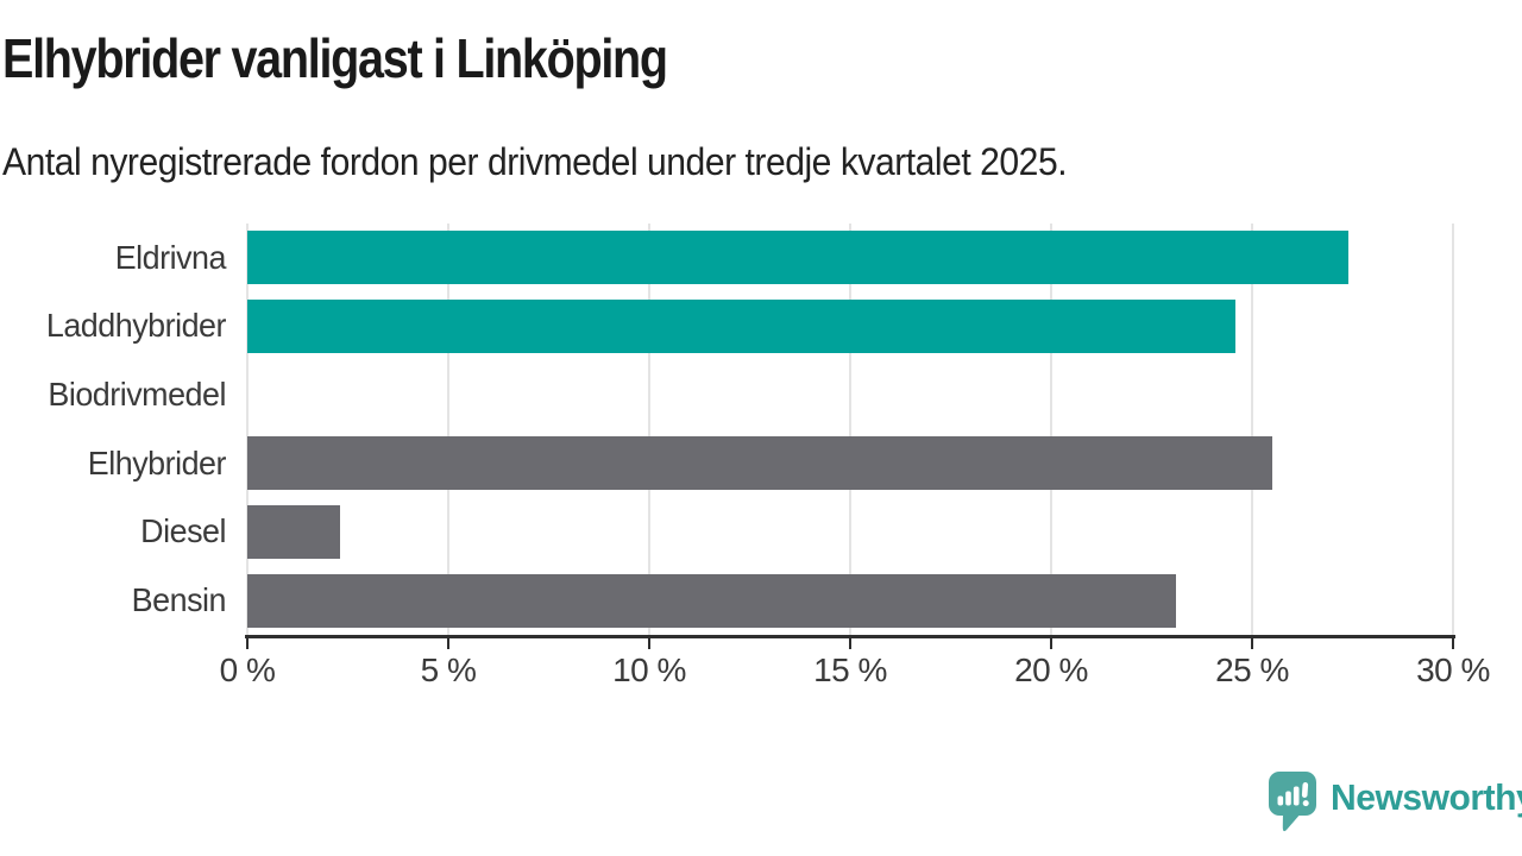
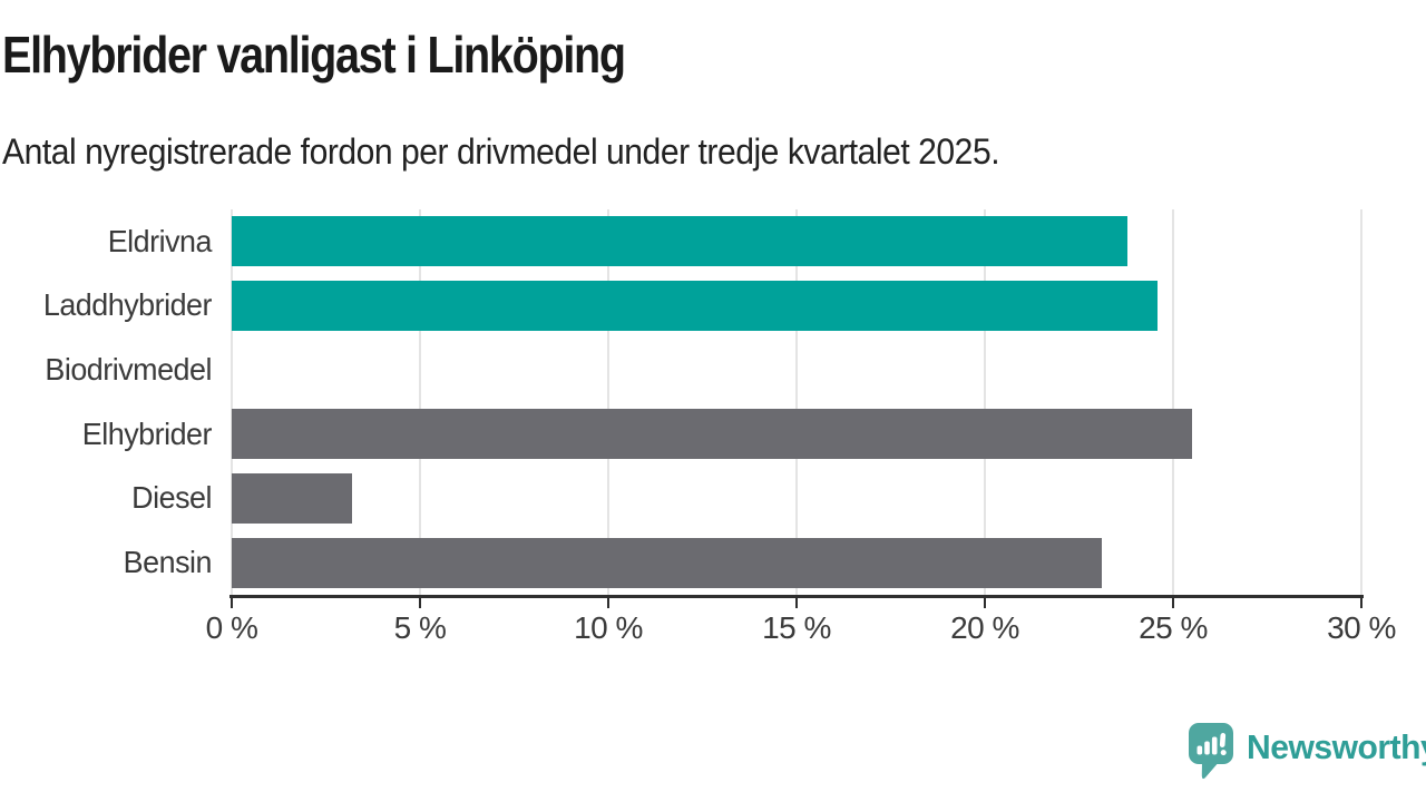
Eldrivna: 27.4% -> 23.8%
Diesel: 2.3% -> 3.2%
